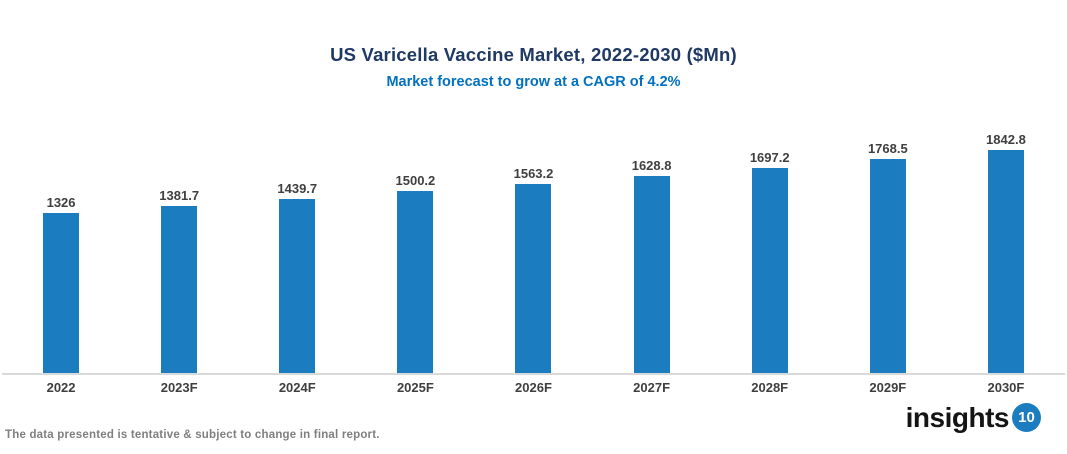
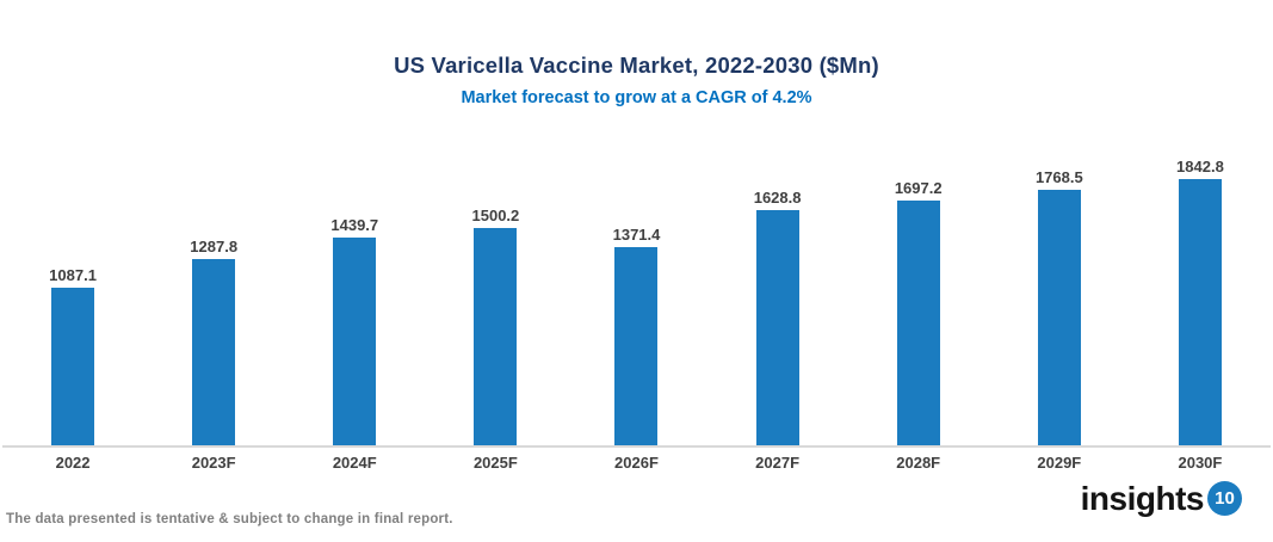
2022: 1326 -> 1087.1
2023F: 1381.7 -> 1287.8
2026F: 1563.2 -> 1371.4
